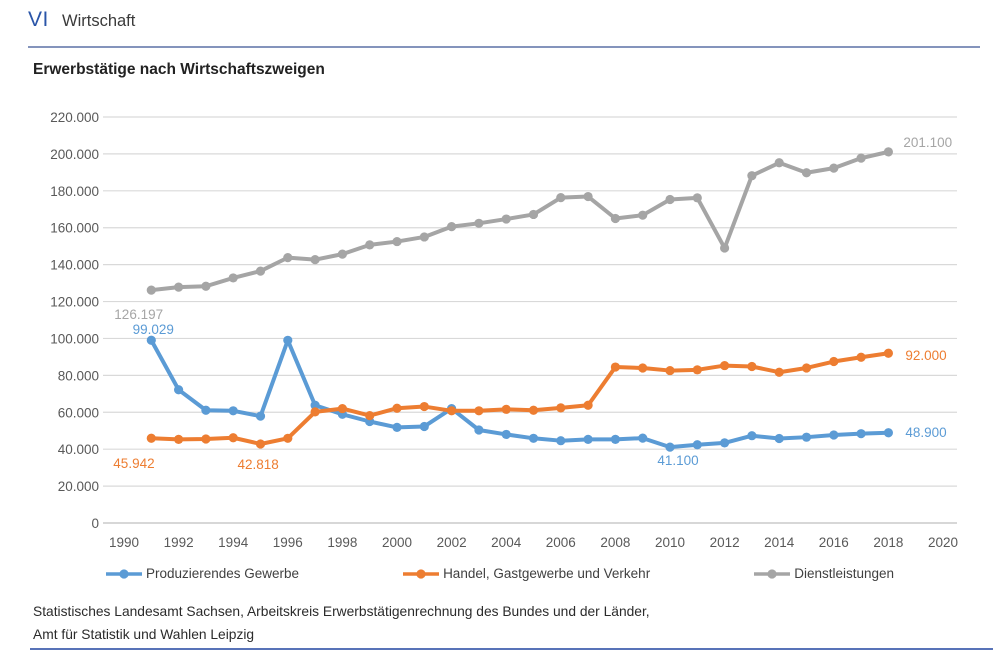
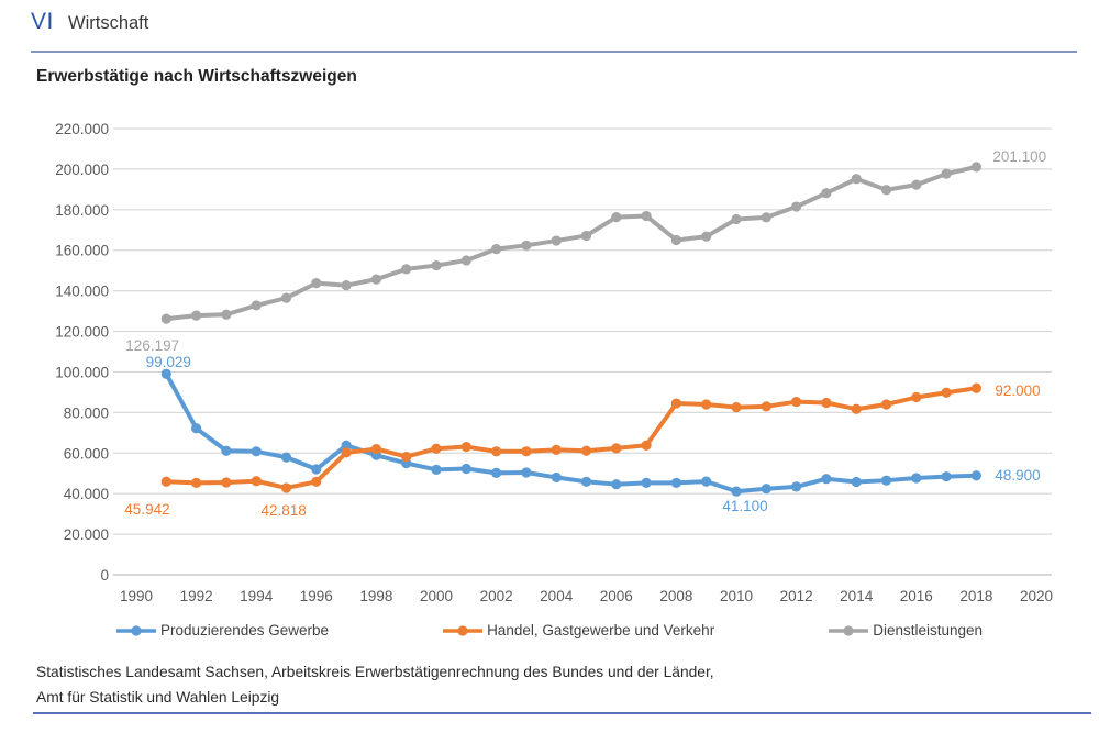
Produzierendes Gewerbe/1996: 99000 -> 52000
Produzierendes Gewerbe/2002: 62000 -> 50000
Dienstleistungen/2012: 149000 -> 182000
